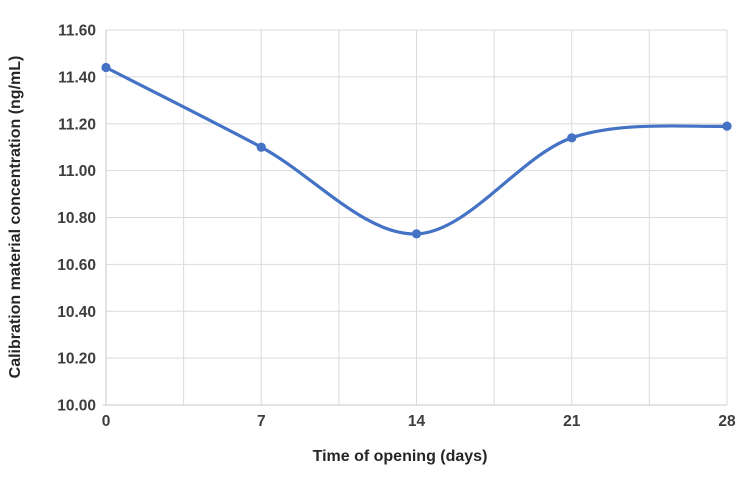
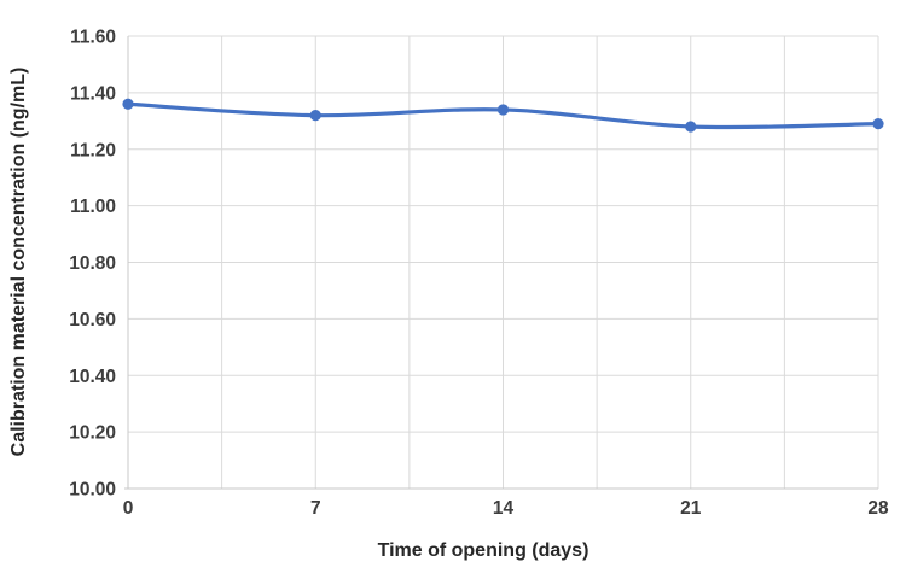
0: 11.44 -> 11.36
7: 11.10 -> 11.32
14: 10.73 -> 11.34
21: 11.14 -> 11.28
28: 11.19 -> 11.29
